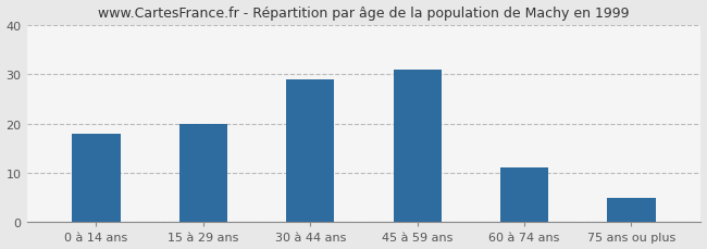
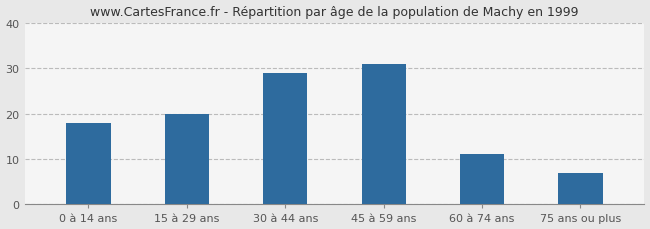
75 ans ou plus: 5 -> 7
